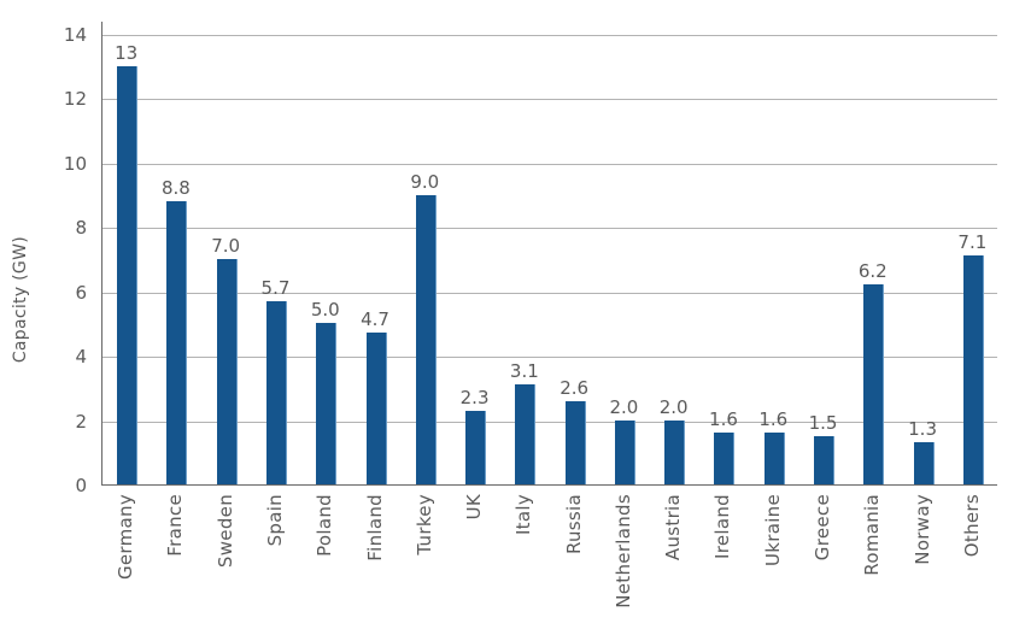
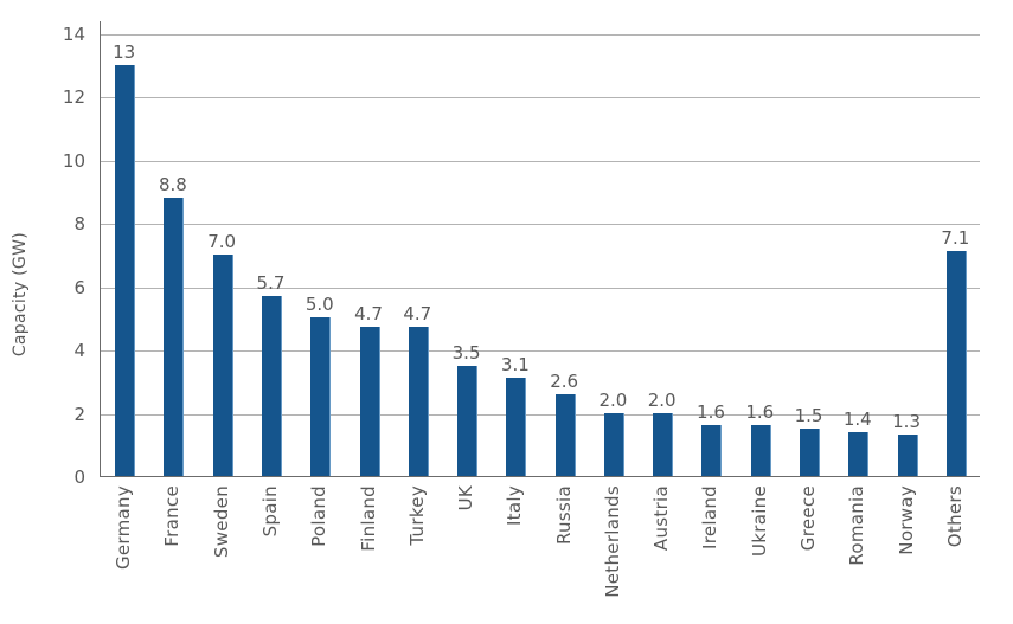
Turkey: 9.0 -> 4.7
UK: 2.3 -> 3.5
Romania: 6.2 -> 1.4
